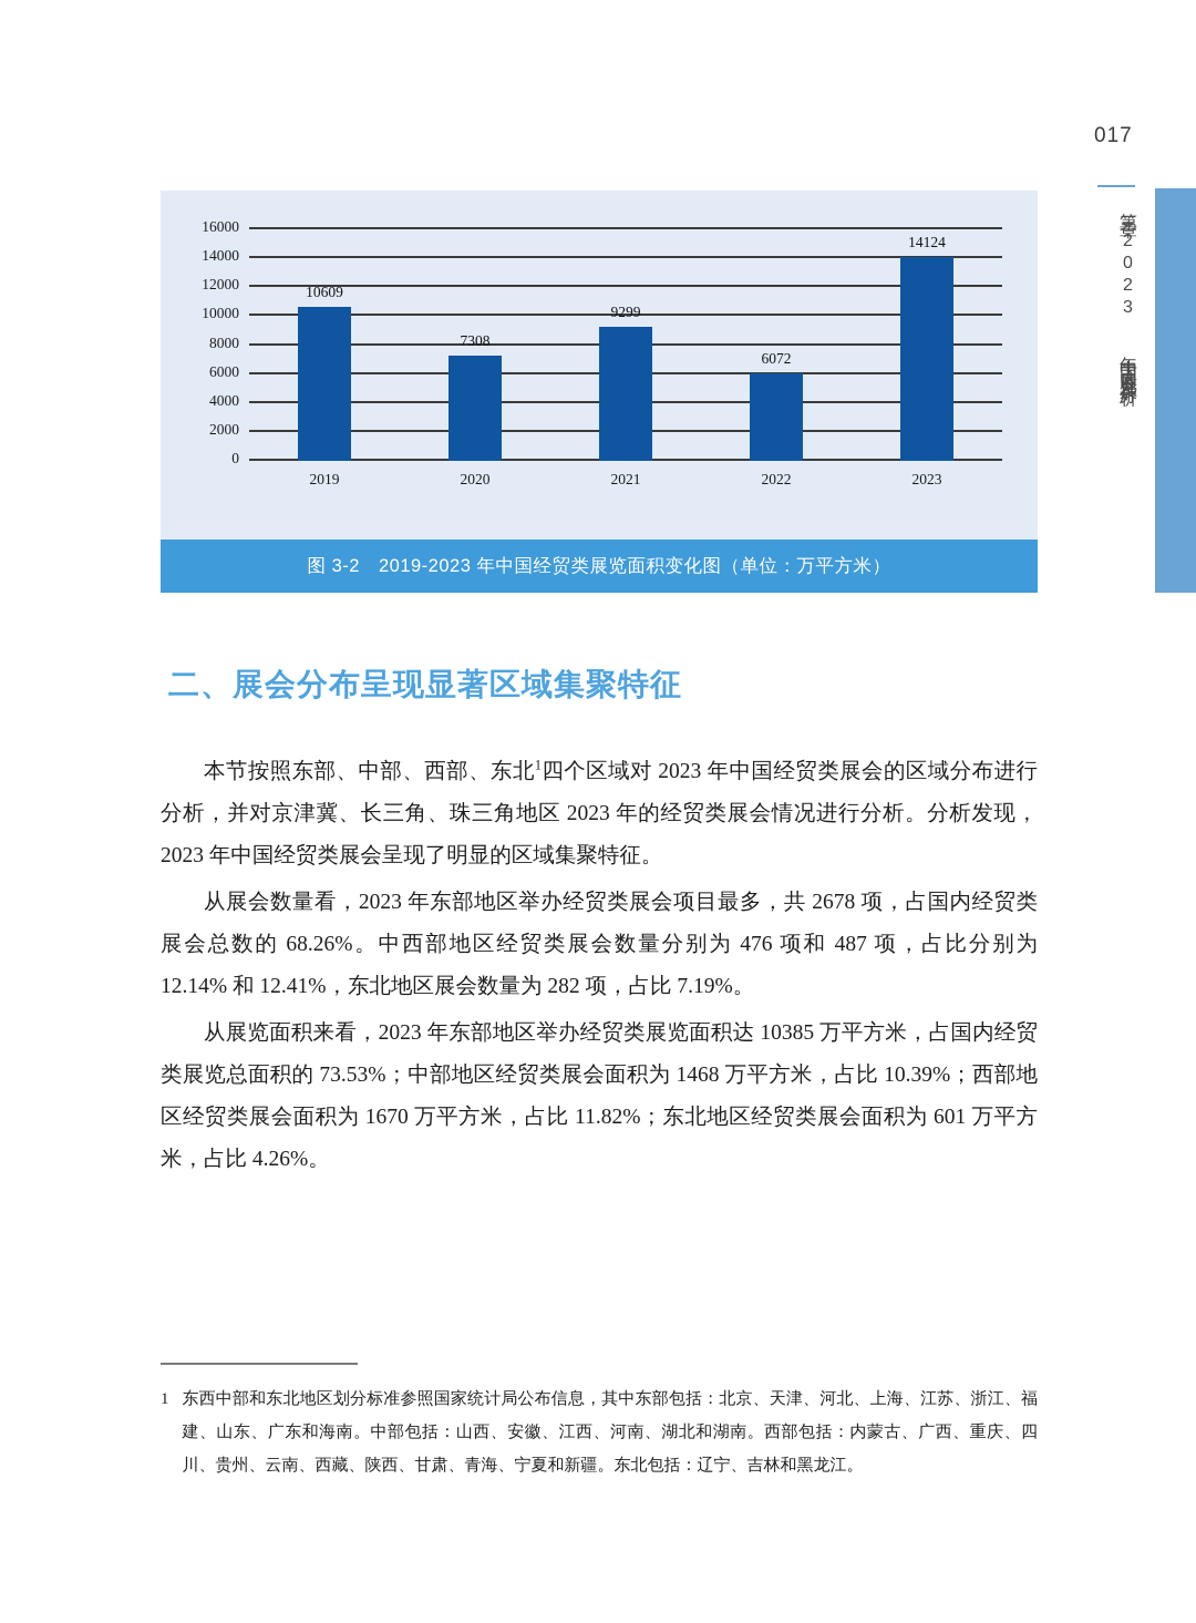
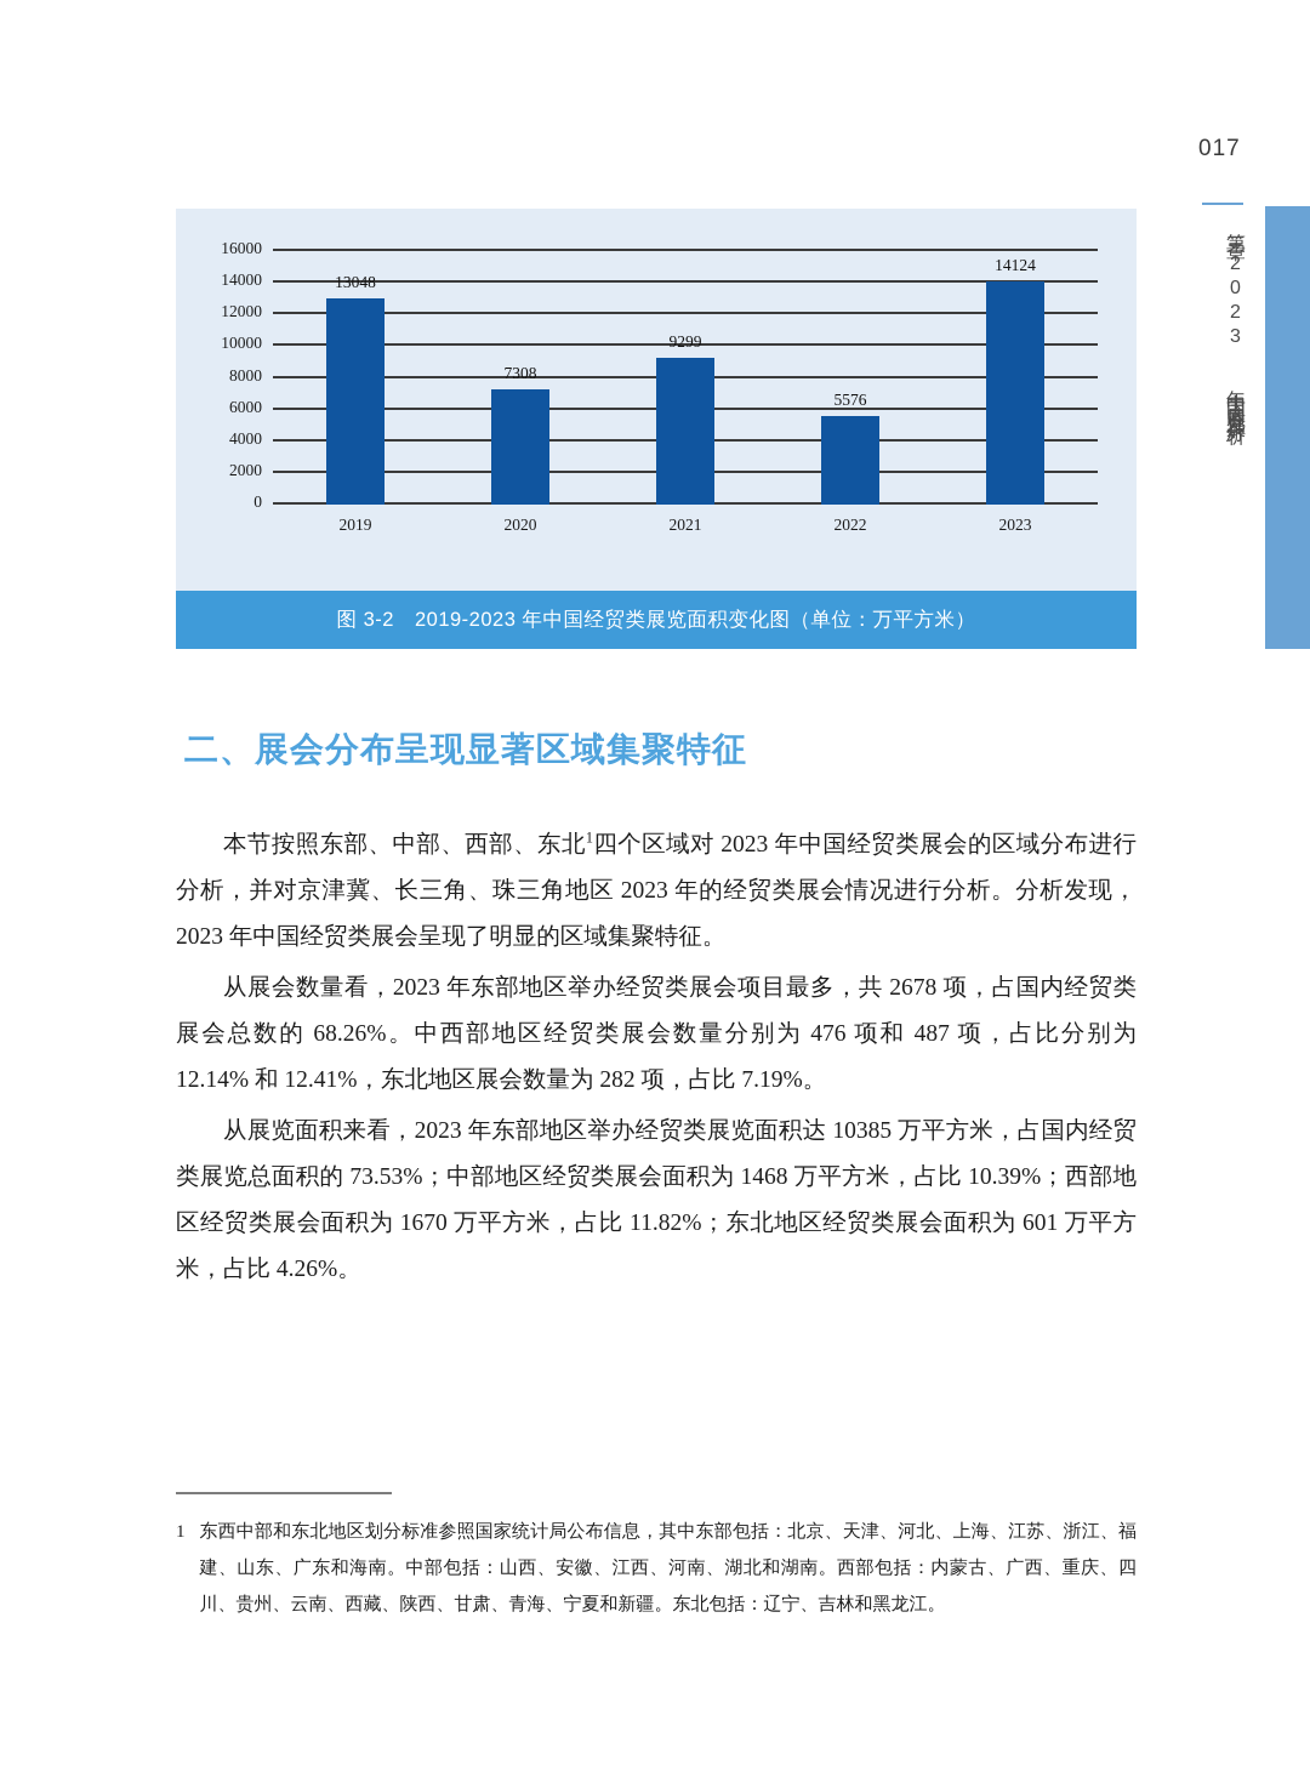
2019: 10609 -> 13048
2022: 6072 -> 5576
